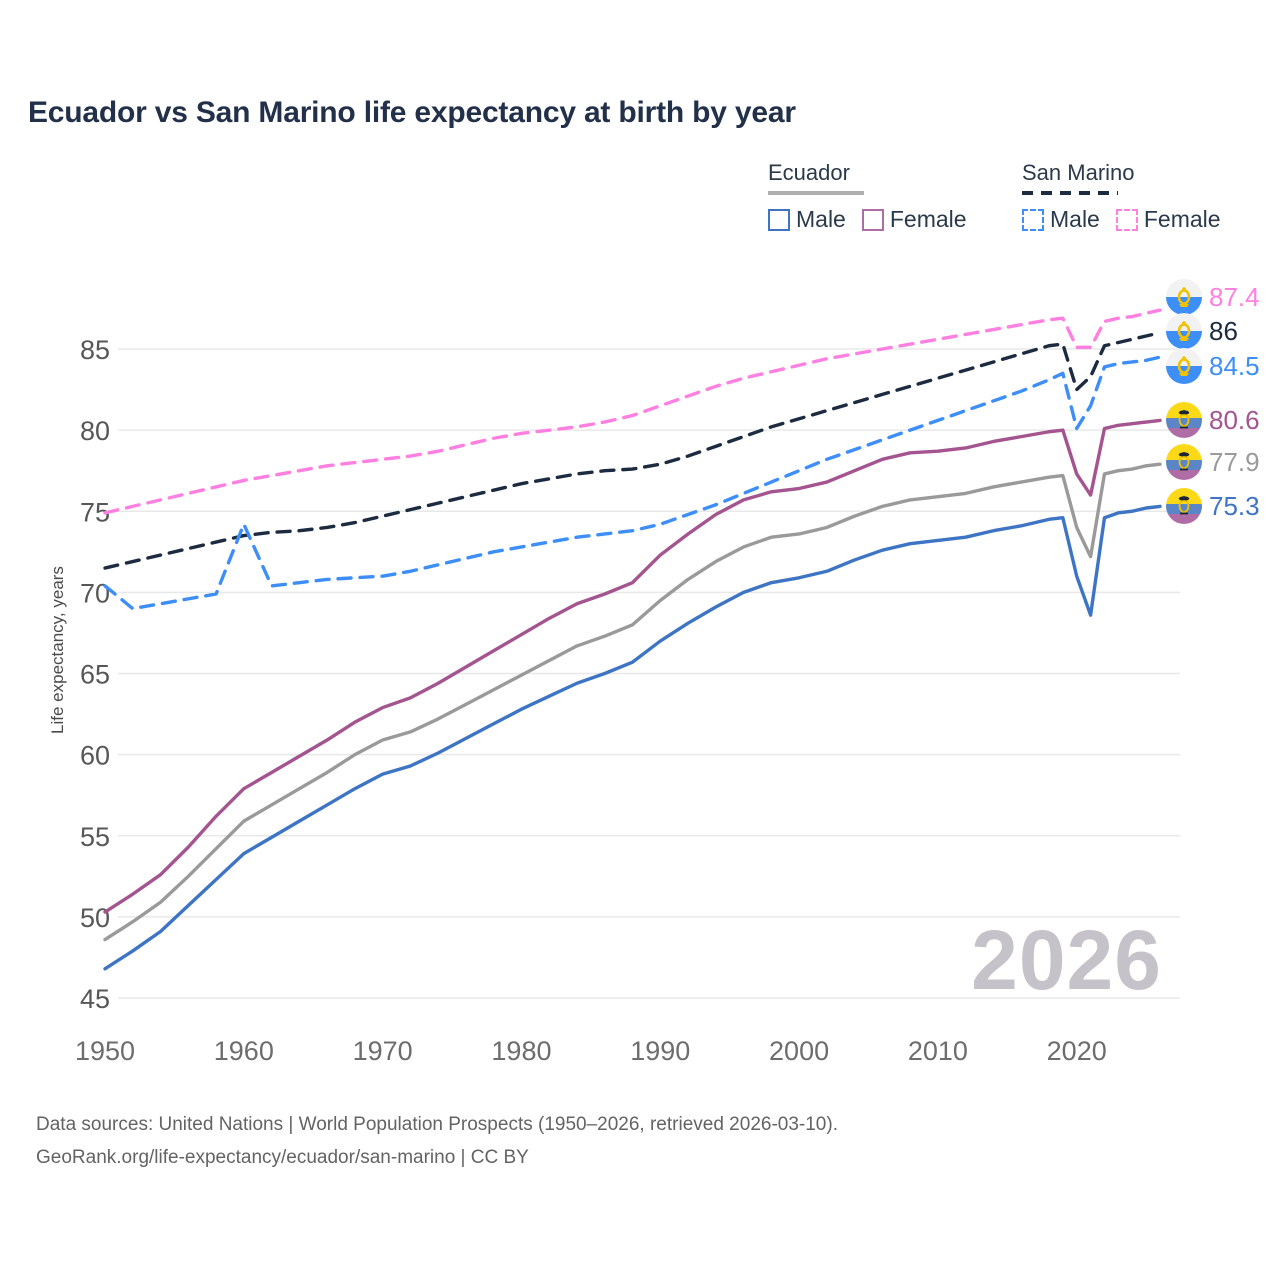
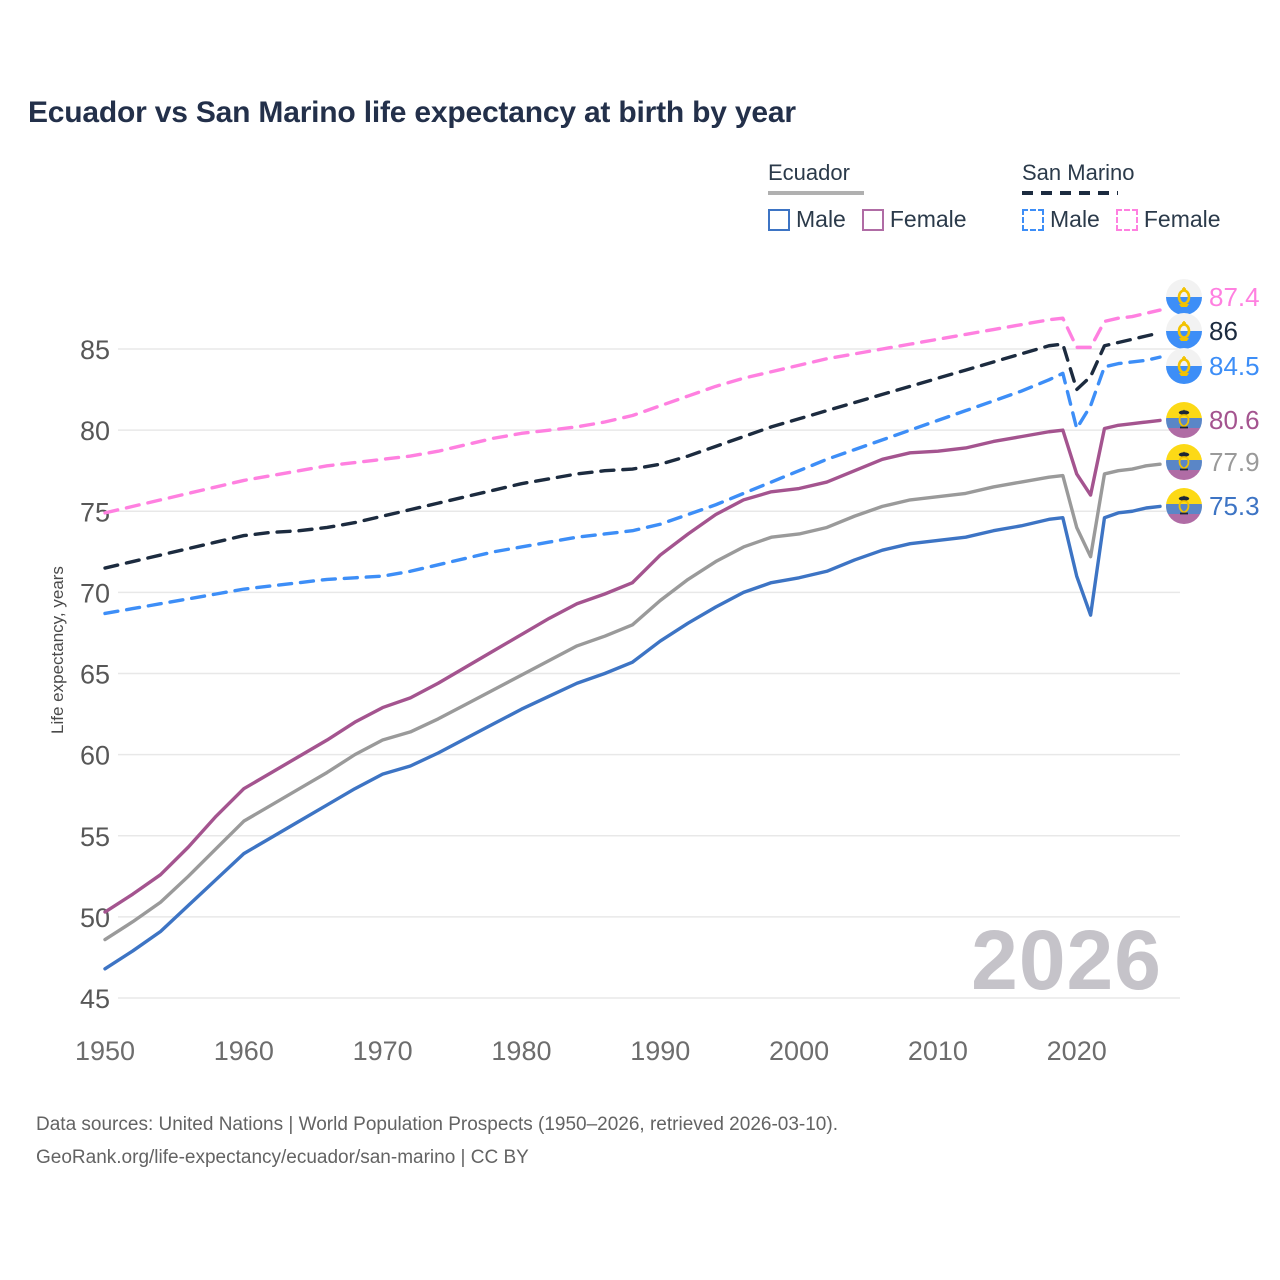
San Marino Male/1950: 70.4 -> 68.7
San Marino Male/1960: 74.2 -> 70.2
